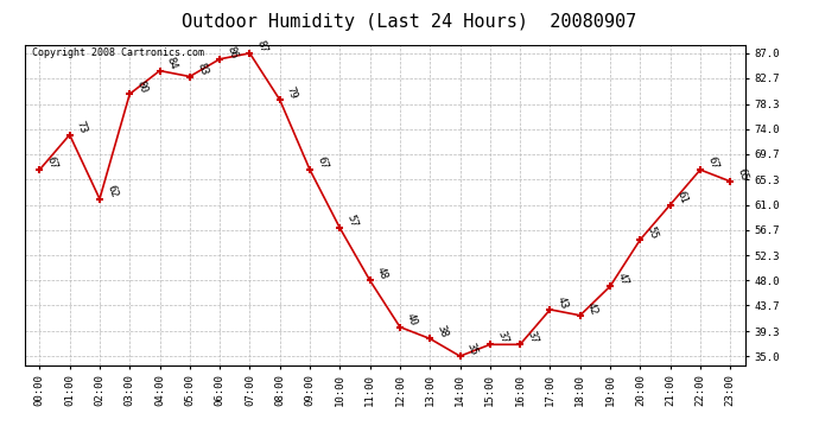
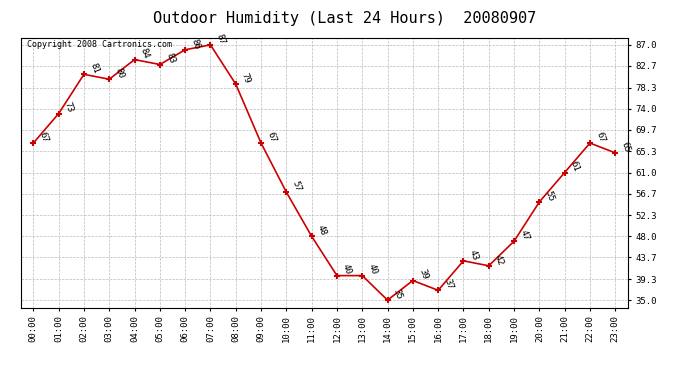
02:00: 62 -> 81
13:00: 38 -> 40
15:00: 37 -> 39
